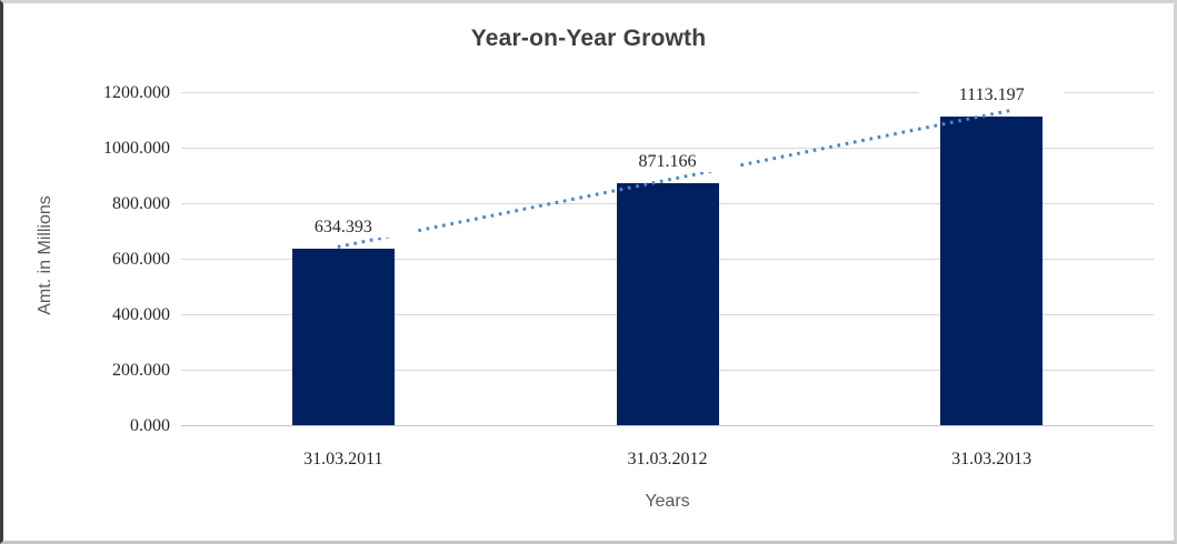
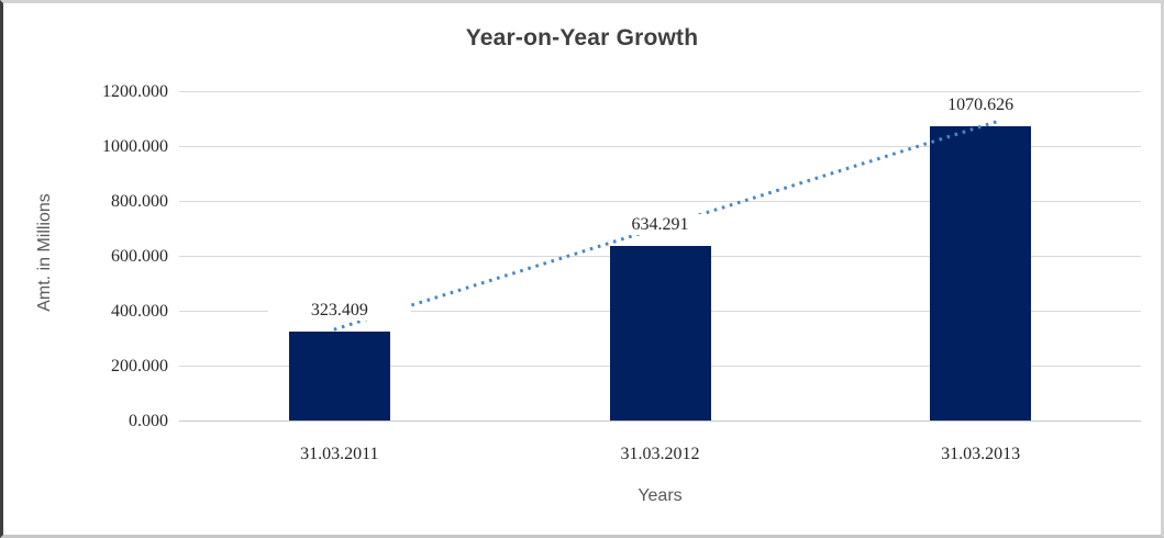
31.03.2011: 634.393 -> 323.409
31.03.2012: 871.166 -> 634.291
31.03.2013: 1113.197 -> 1070.626
